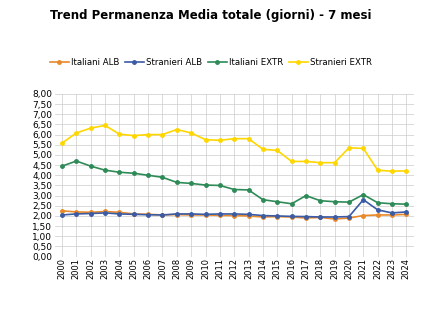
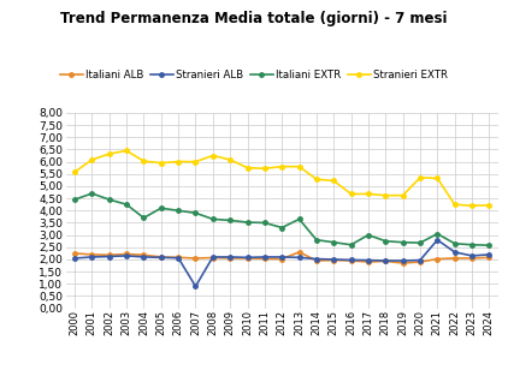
Italiani EXTR/2004: 4,15 -> 3,70
Stranieri ALB/2007: 2,05 -> 0,90
Italiani ALB/2013: 2,00 -> 2,30
Italiani EXTR/2013: 3,28 -> 3,65
